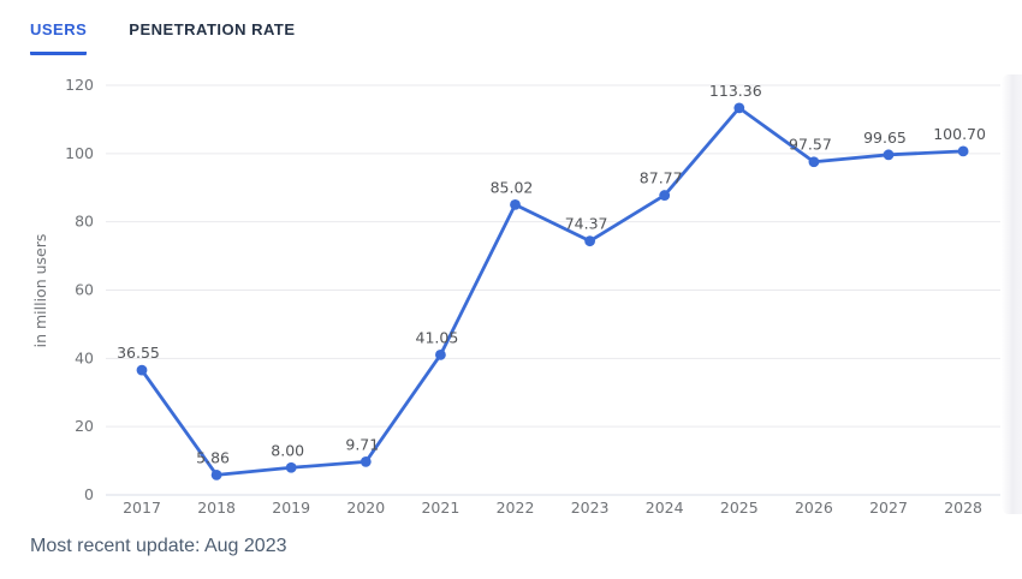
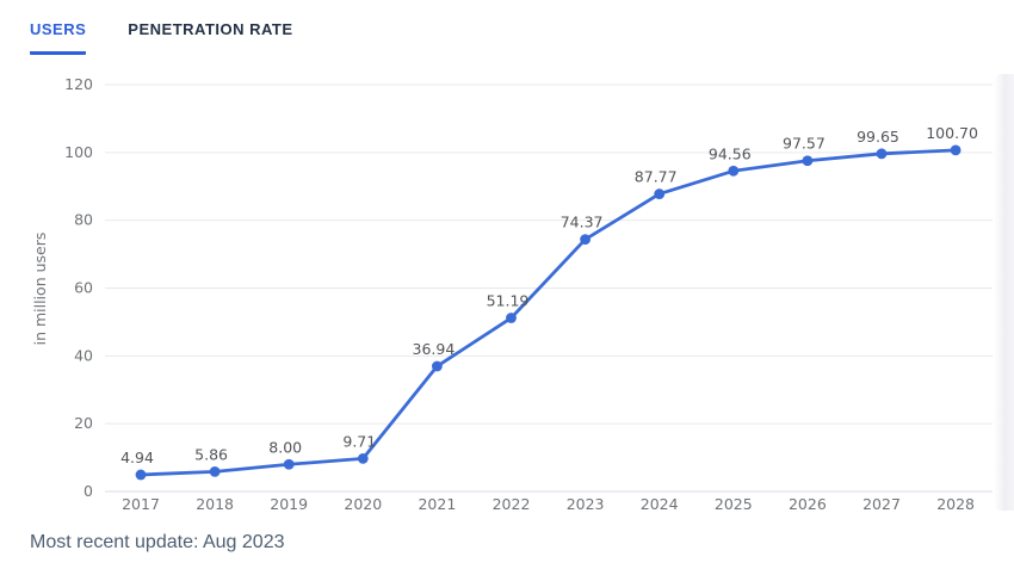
2017: 36.55 -> 4.94
2021: 41.05 -> 36.94
2022: 85.02 -> 51.19
2025: 113.36 -> 94.56
